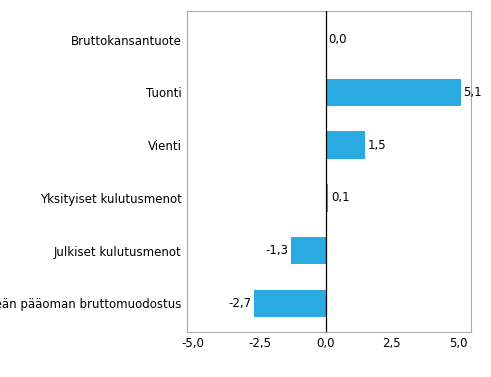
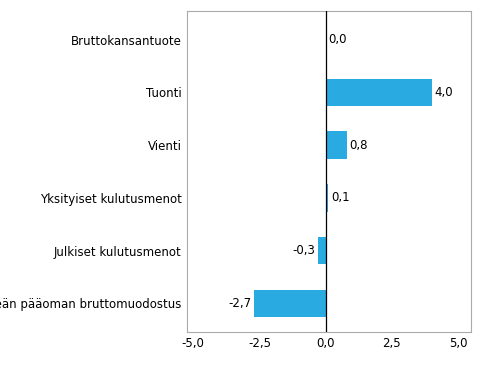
Tuonti: 5,1 -> 4,0
Vienti: 1,5 -> 0,8
Julkiset kulutusmenot: -1,3 -> -0,3
